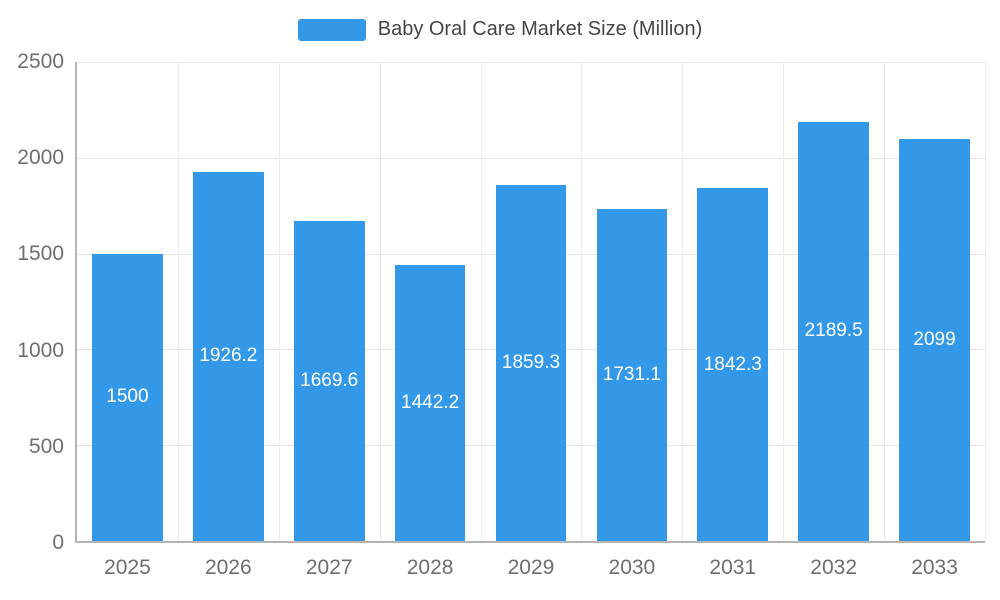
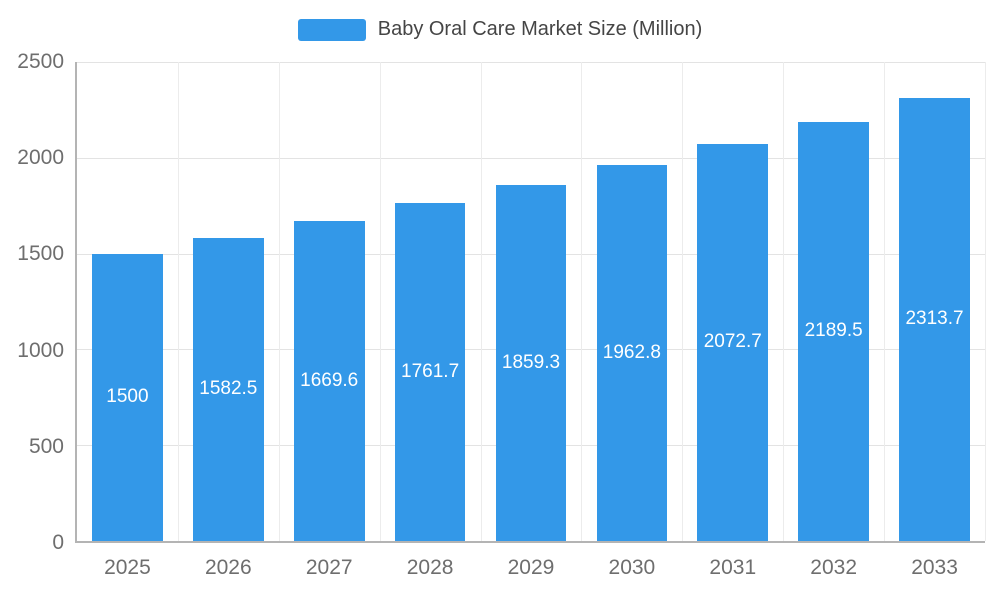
2026: 1926.2 -> 1582.5
2028: 1442.2 -> 1761.7
2030: 1731.1 -> 1962.8
2031: 1842.3 -> 2072.7
2033: 2099 -> 2313.7
